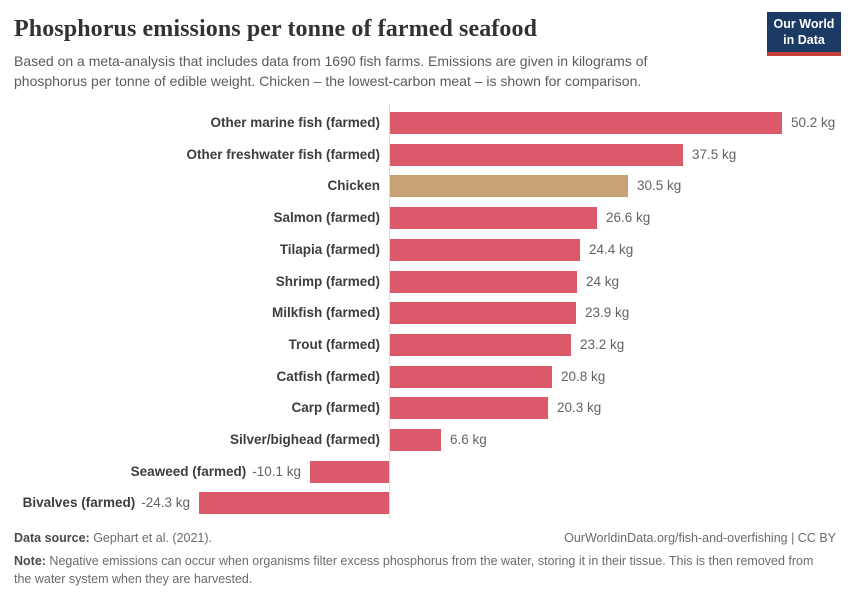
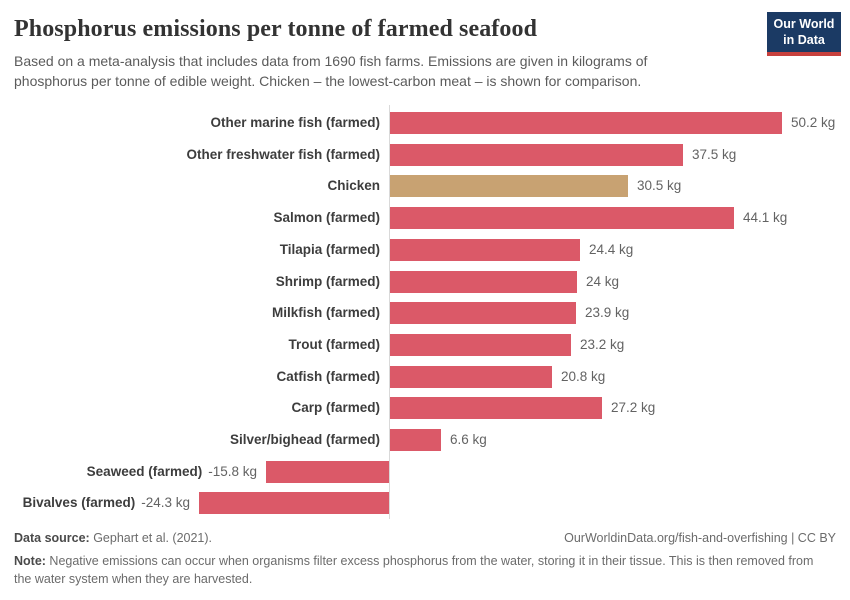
Salmon (farmed): 26.6 -> 44.1
Carp (farmed): 20.3 -> 27.2
Seaweed (farmed): -10.1 -> -15.8
